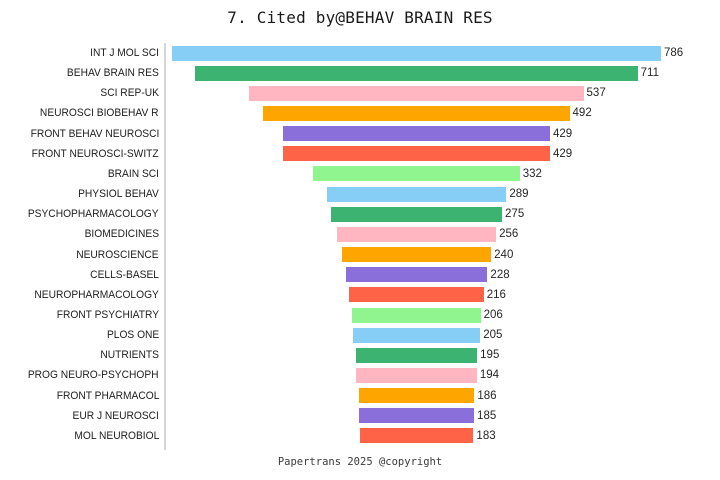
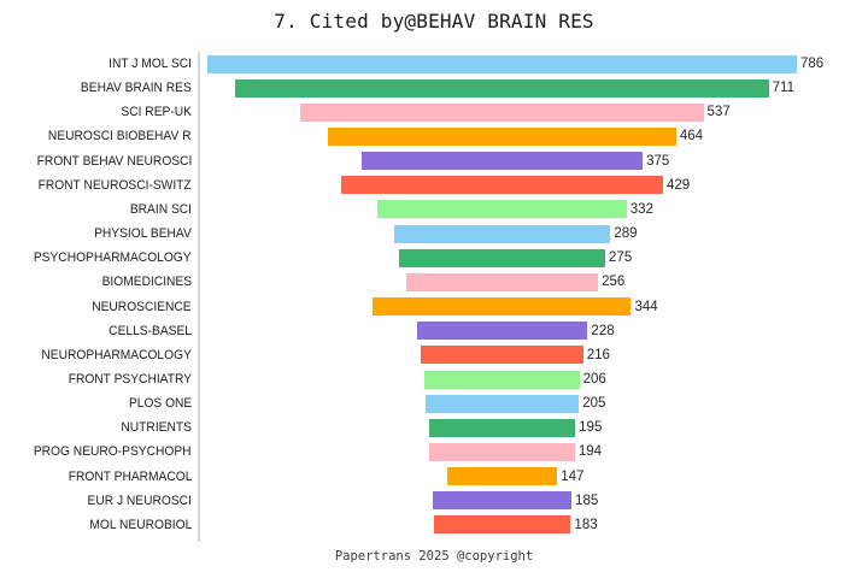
NEUROSCI BIOBEHAV R: 492 -> 464
FRONT BEHAV NEUROSCI: 429 -> 375
NEUROSCIENCE: 240 -> 344
FRONT PHARMACOL: 186 -> 147
